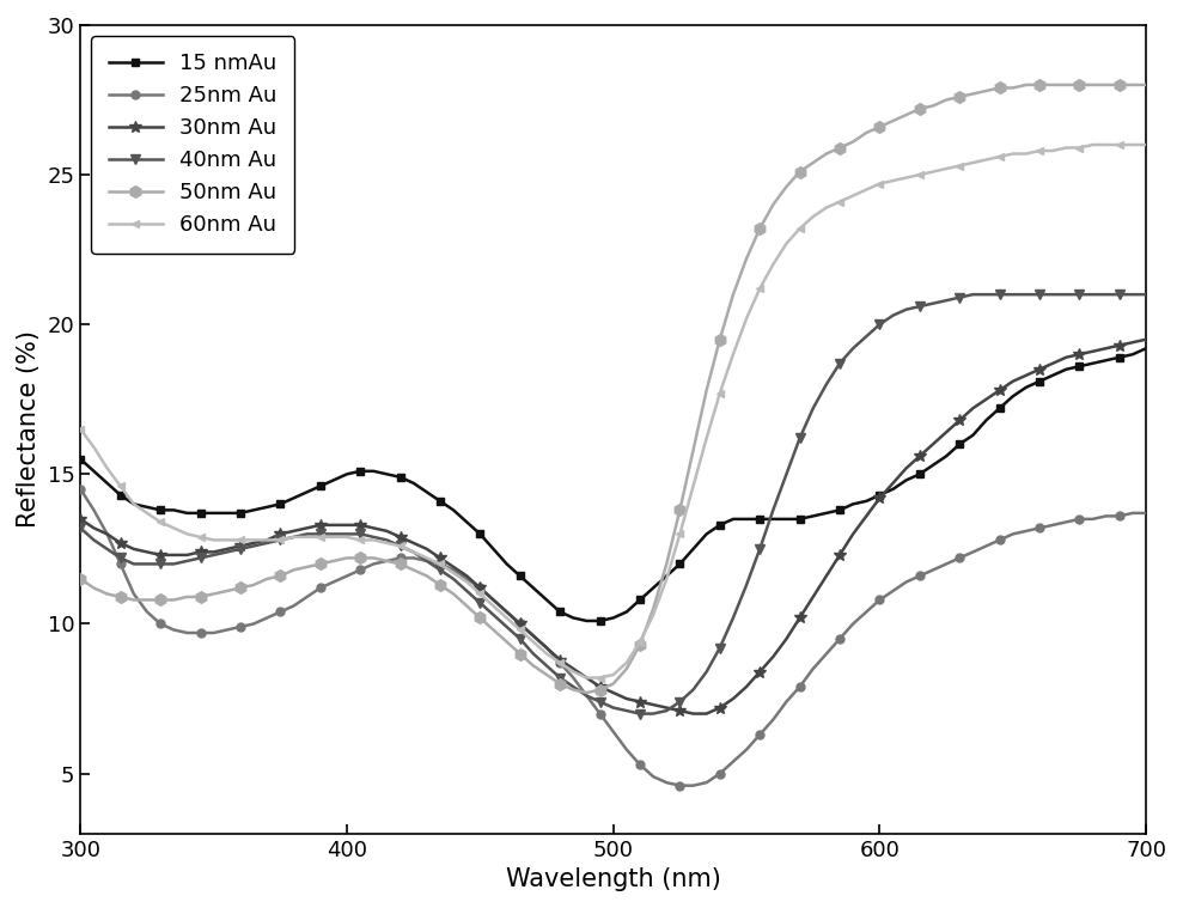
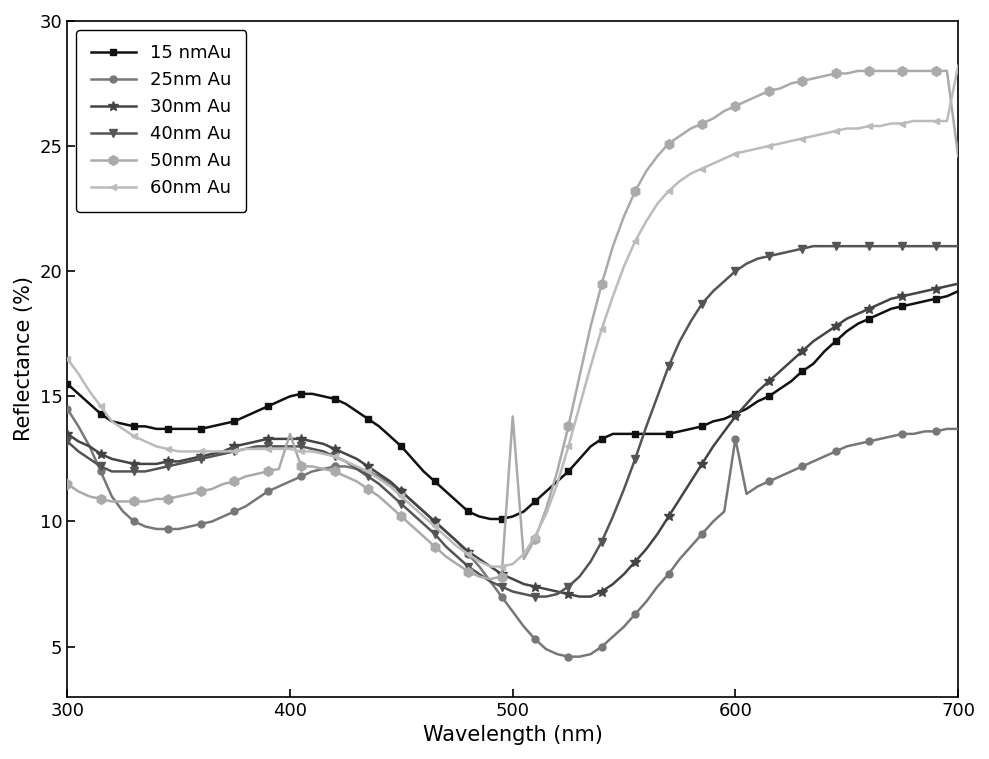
50nm Au/400: 12.2 -> 13.5
50nm Au/500: 8.0 -> 14.2
25nm Au/600: 10.8 -> 13.3
50nm Au/700: 28.0 -> 24.6
60nm Au/700: 26.0 -> 28.2
